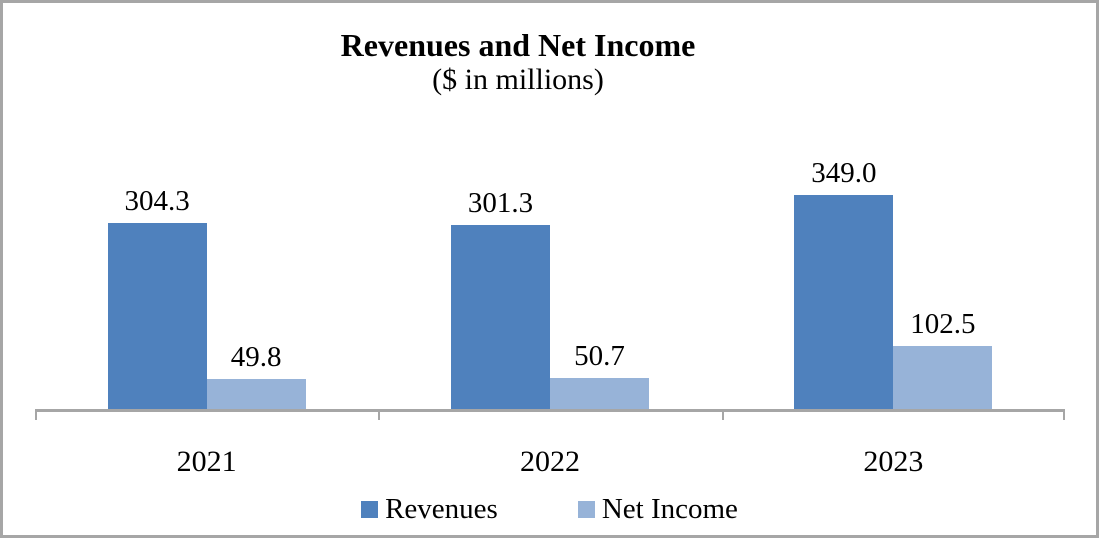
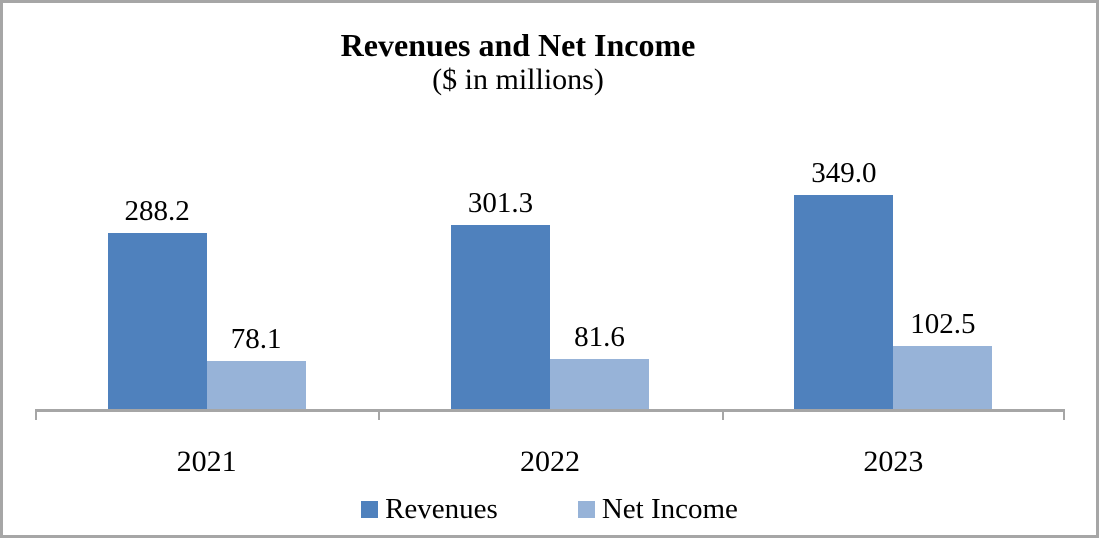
Revenues/2021: 304.3 -> 288.2
Net Income/2021: 49.8 -> 78.1
Net Income/2022: 50.7 -> 81.6
